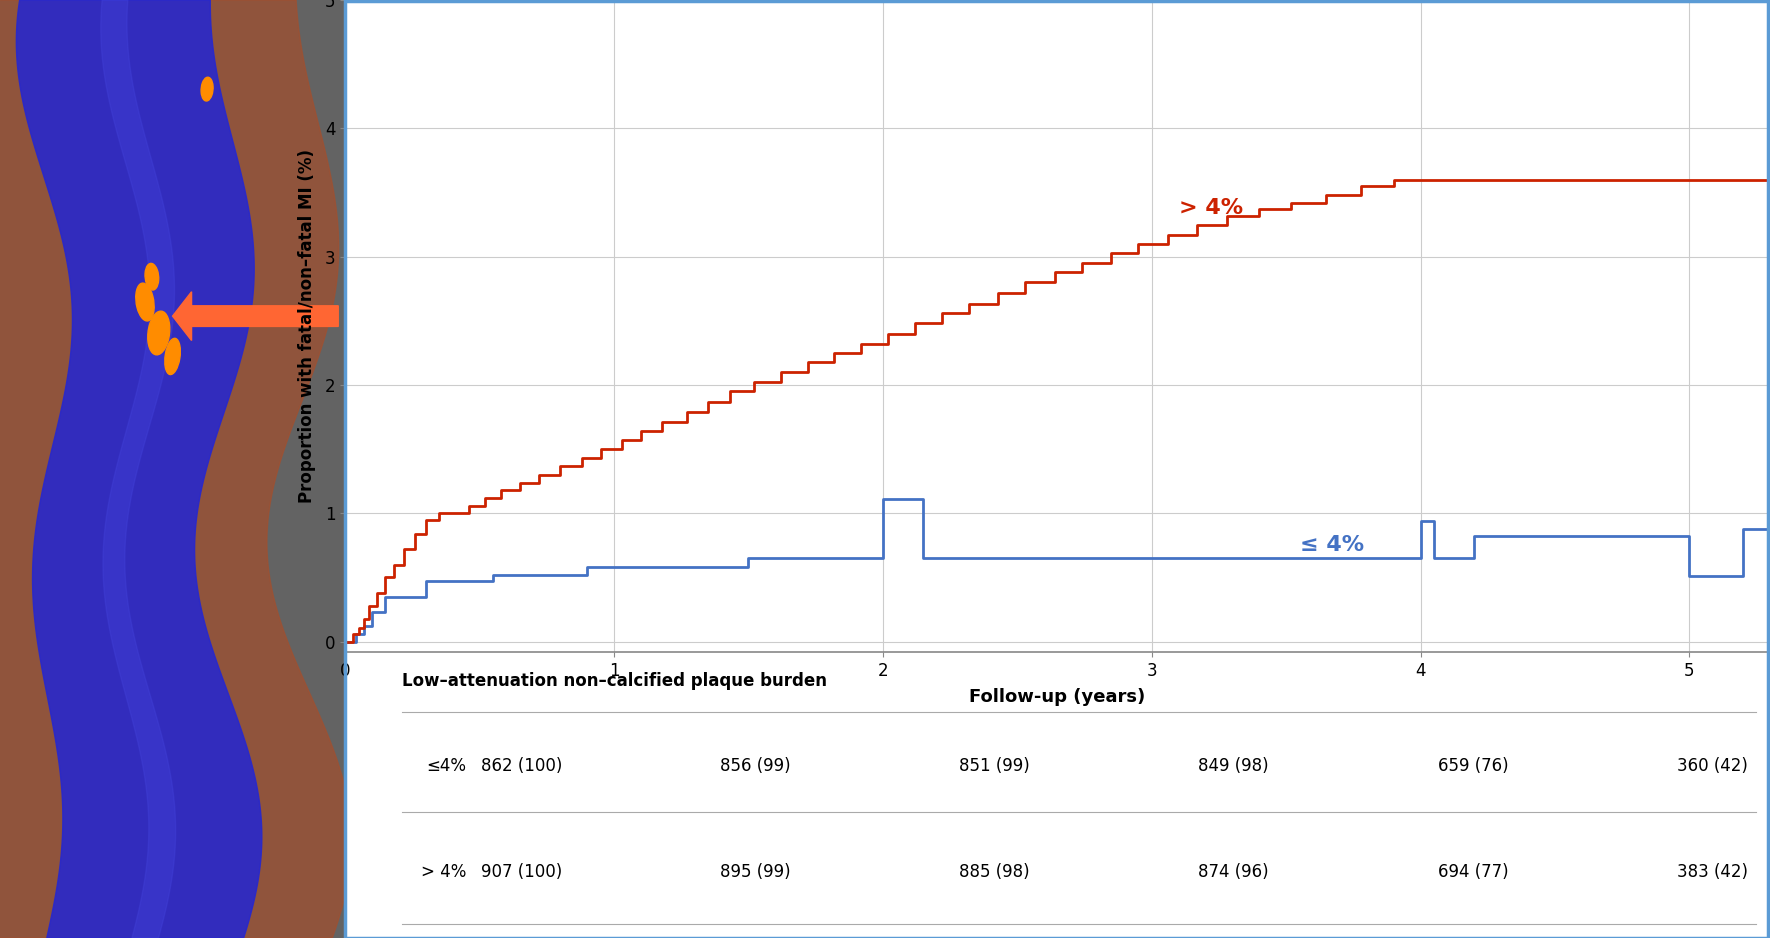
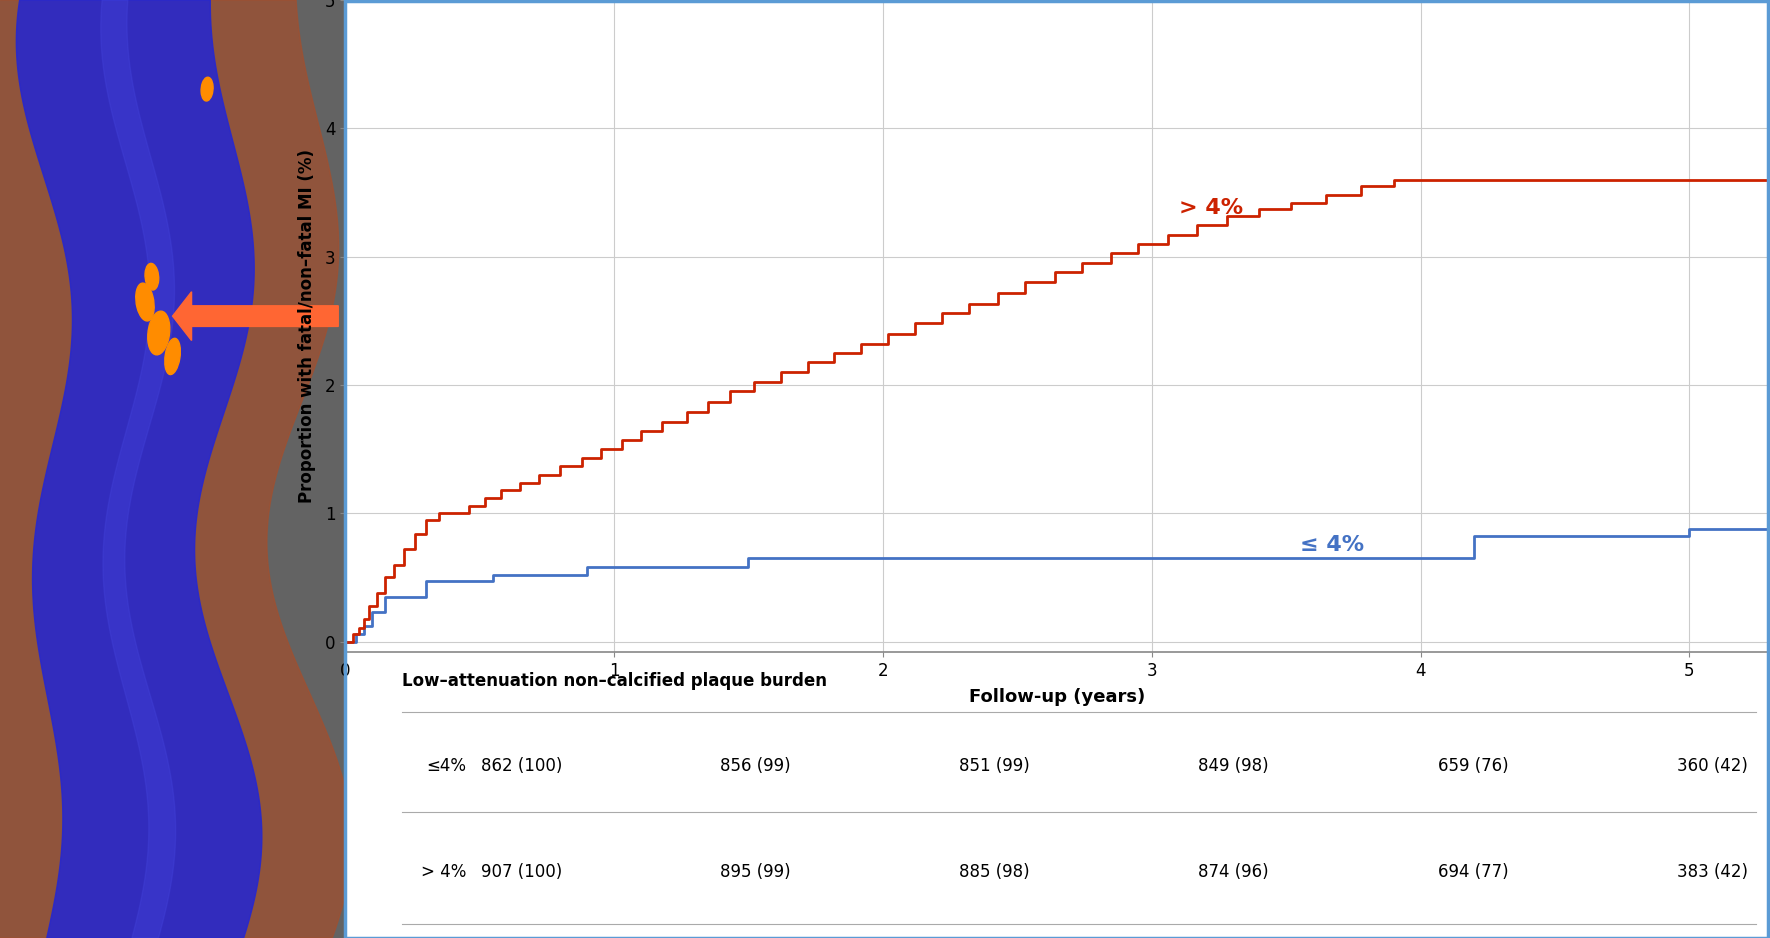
≤4%/2: 1.11 -> 0.65
≤4%/4: 0.94 -> 0.65
≤4%/5: 0.51 -> 0.88
